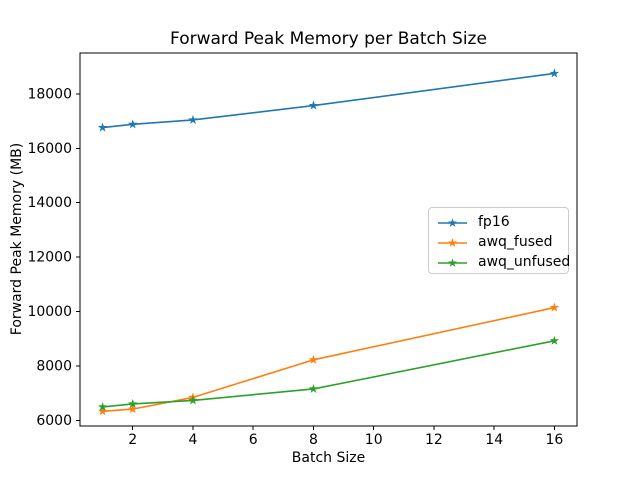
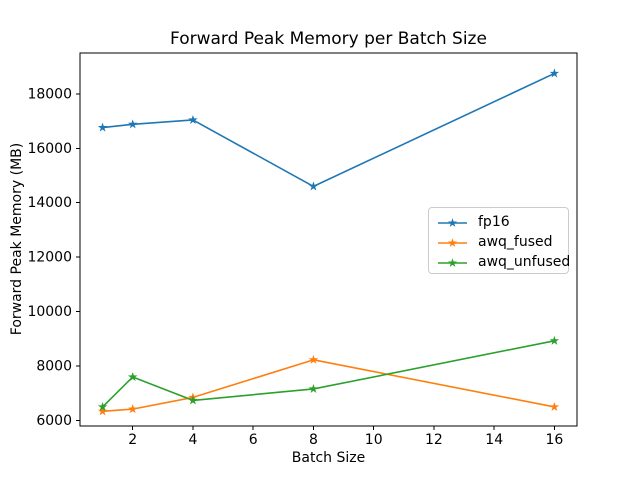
awq_unfused/2: 6600 -> 7600
fp16/8: 17600 -> 14600
awq_fused/16: 10200 -> 6500
